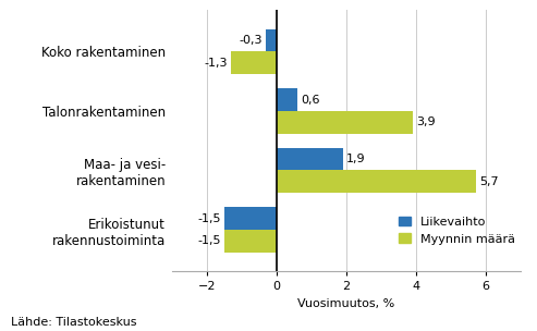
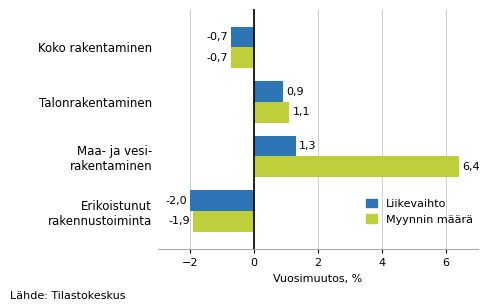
Liikevaihto/Koko rakentaminen: -0,3 -> -0,7
Myynnin määrä/Koko rakentaminen: -1,3 -> -0,7
Liikevaihto/Talonrakentaminen: 0,6 -> 0,9
Myynnin määrä/Talonrakentaminen: 3,9 -> 1,1
Liikevaihto/Maa- ja vesi- rakentaminen: 1,9 -> 1,3
Myynnin määrä/Maa- ja vesi- rakentaminen: 5,7 -> 6,4
Liikevaihto/Erikoistunut rakennustoiminta: -1,5 -> -2,0
Myynnin määrä/Erikoistunut rakennustoiminta: -1,5 -> -1,9
